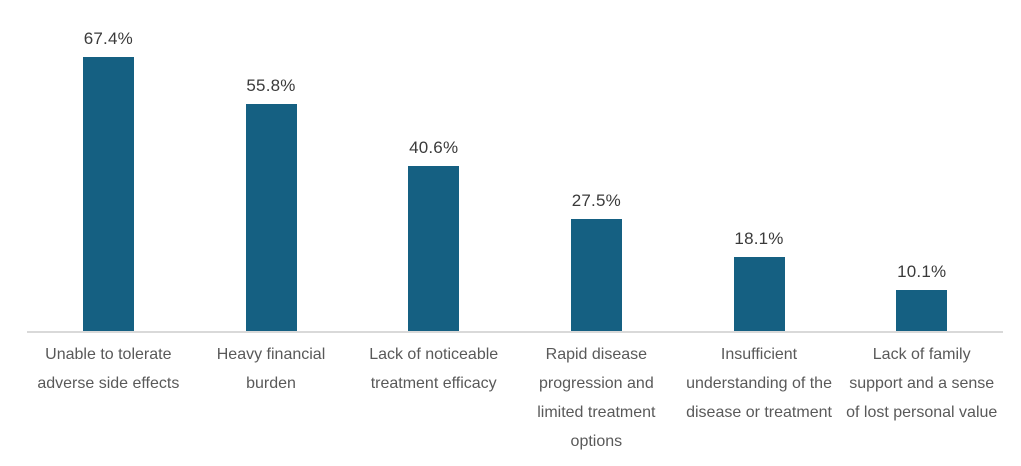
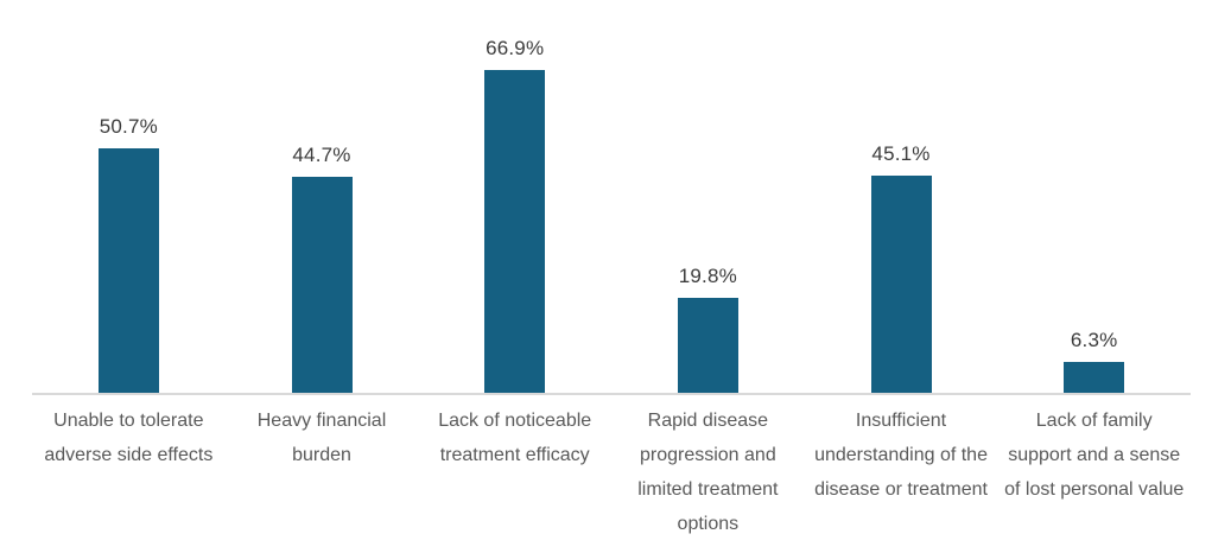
Unable to tolerate adverse side effects: 67.4% -> 50.7%
Heavy financial burden: 55.8% -> 44.7%
Lack of noticeable treatment efficacy: 40.6% -> 66.9%
Rapid disease progression and limited treatment options: 27.5% -> 19.8%
Insufficient understanding of the disease or treatment: 18.1% -> 45.1%
Lack of family support and a sense of lost personal value: 10.1% -> 6.3%
